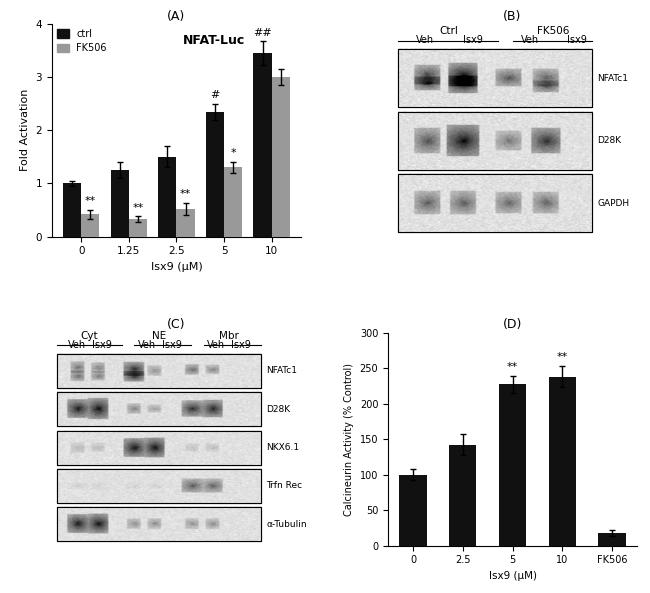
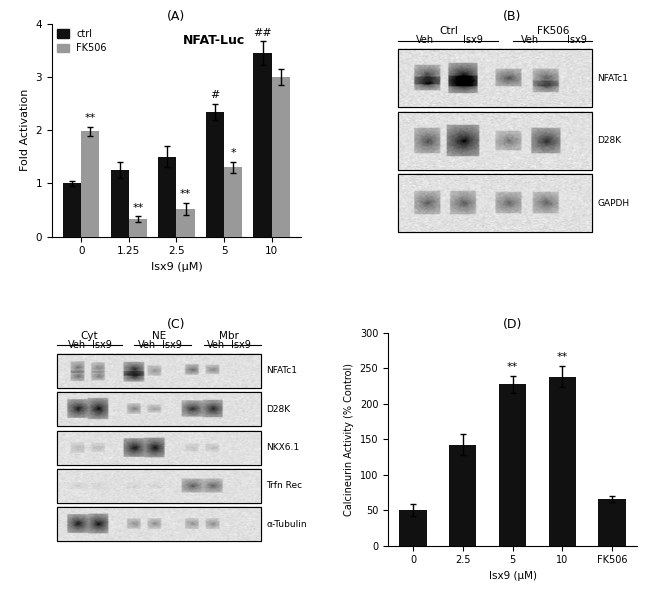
(A)/FK506/0: 0.42 -> 1.98
(D)/0: 100 -> 50
(D)/FK506: 18 -> 66
